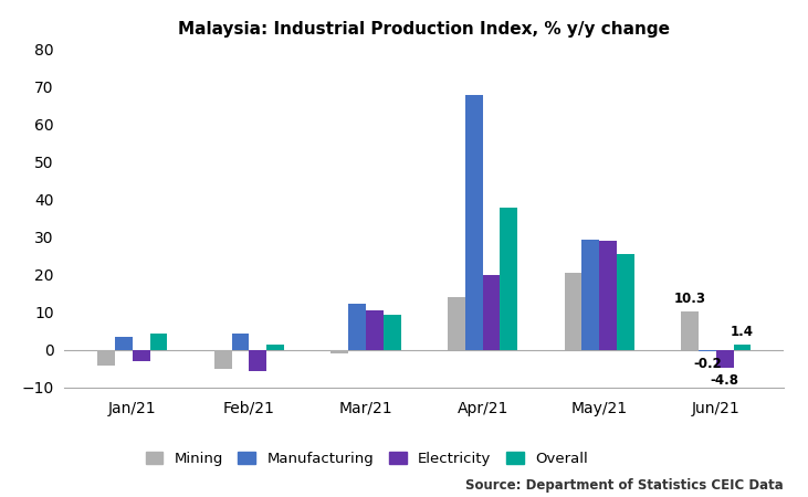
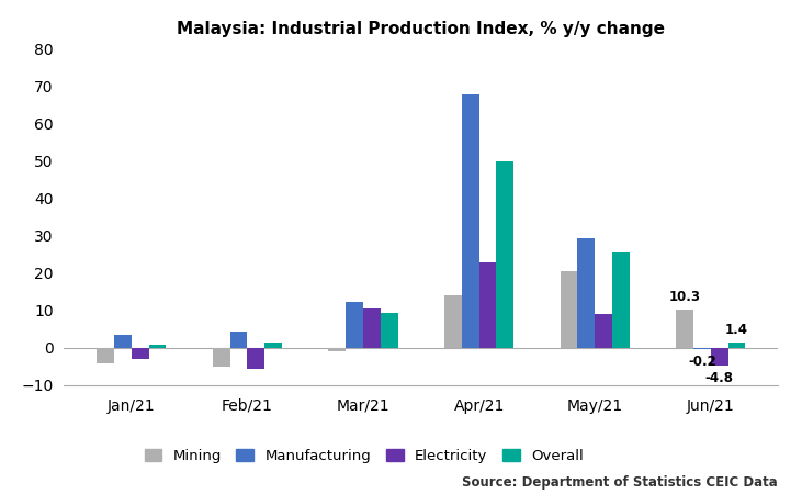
Overall/Jan/21: 4.5 -> 1.0
Electricity/Apr/21: 20.0 -> 23.0
Overall/Apr/21: 38.0 -> 50.0
Electricity/May/21: 29.0 -> 9.0
